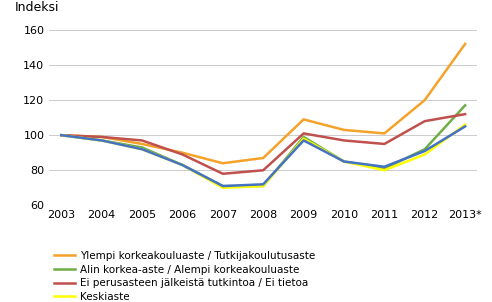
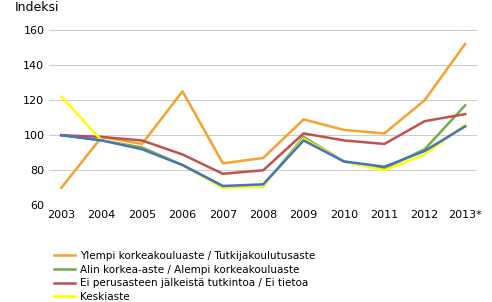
Ylempi korkeakouluaste / Tutkijakoulutusaste/2003: 100 -> 70
Keskiaste/2003: 100 -> 122
Ylempi korkeakouluaste / Tutkijakoulutusaste/2006: 90 -> 125
